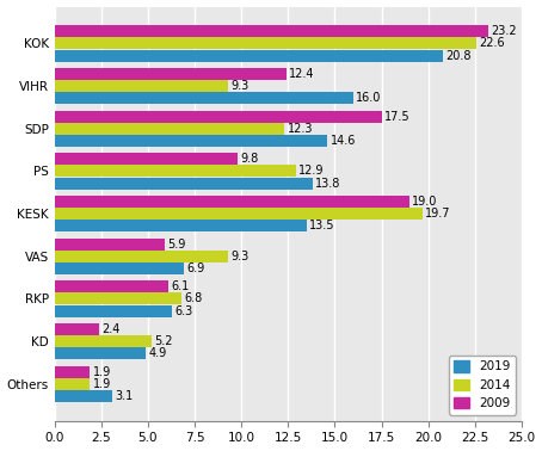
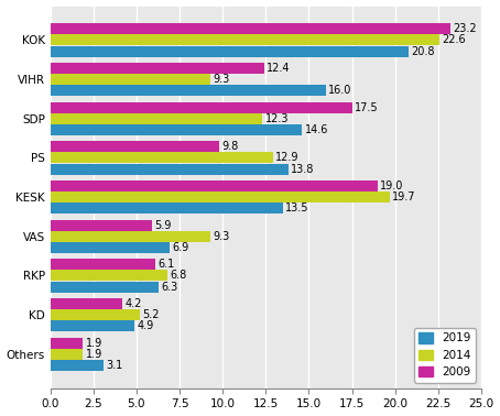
2009/KD: 2.4 -> 4.2
